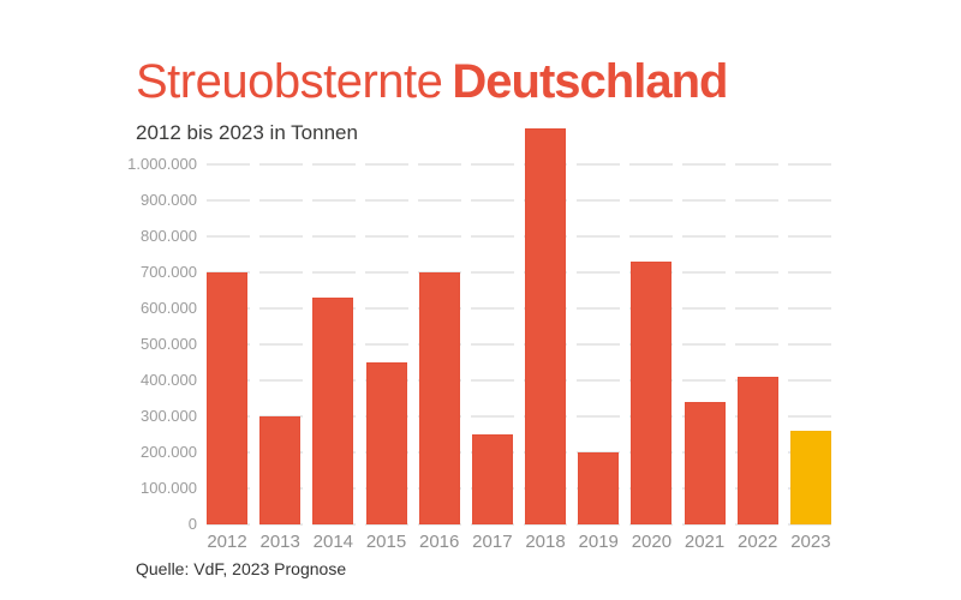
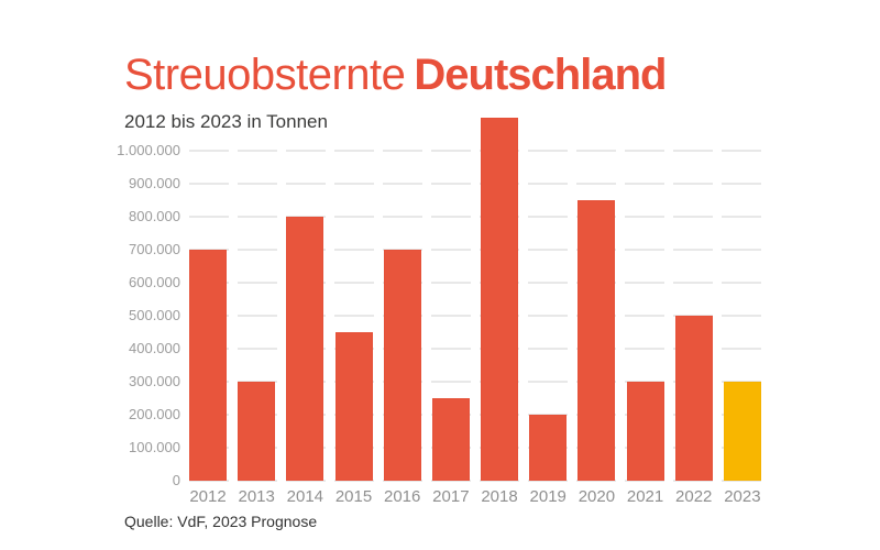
2014: 630000 -> 800000
2020: 730000 -> 850000
2021: 340000 -> 300000
2022: 410000 -> 500000
2023: 260000 -> 300000
